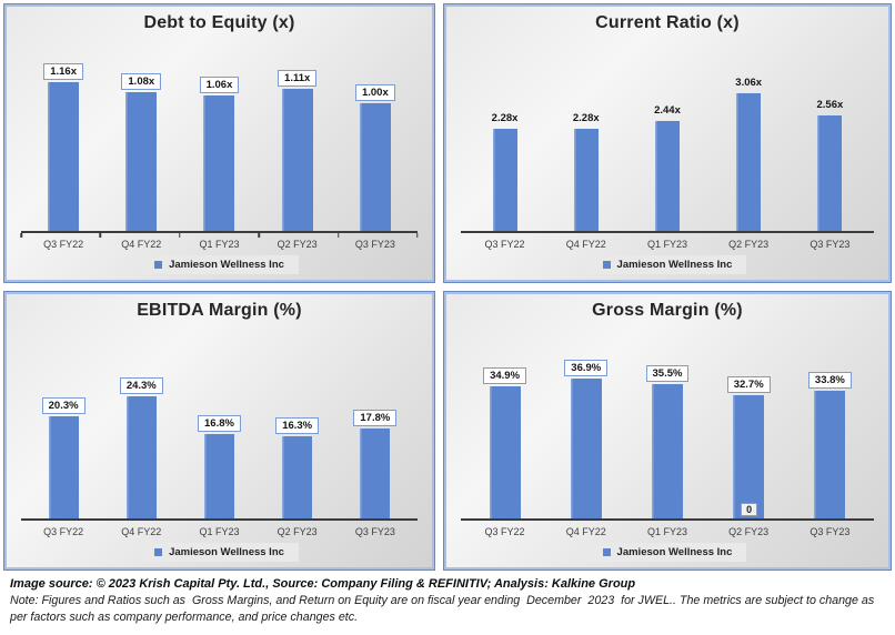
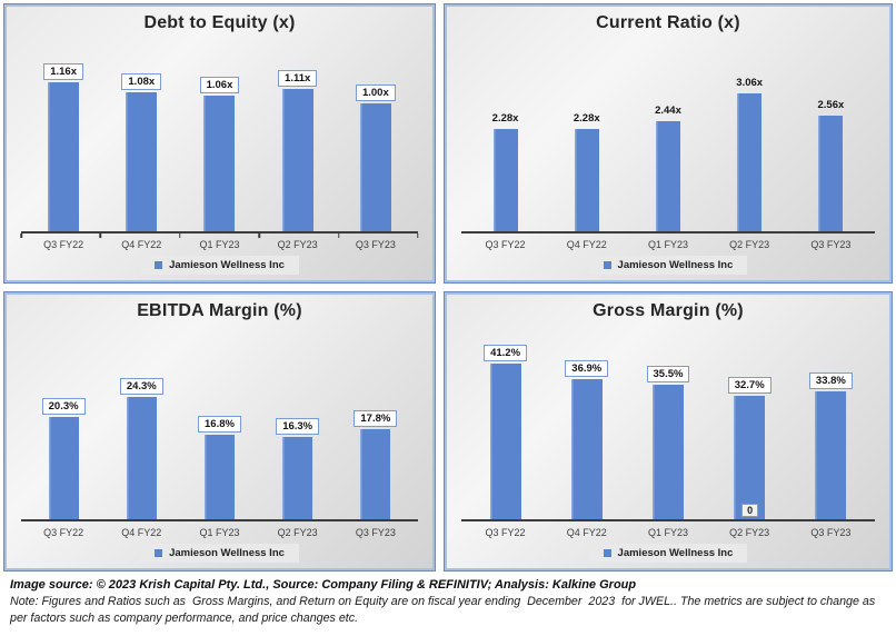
Gross Margin (%)/Q3 FY22: 34.9% -> 41.2%
